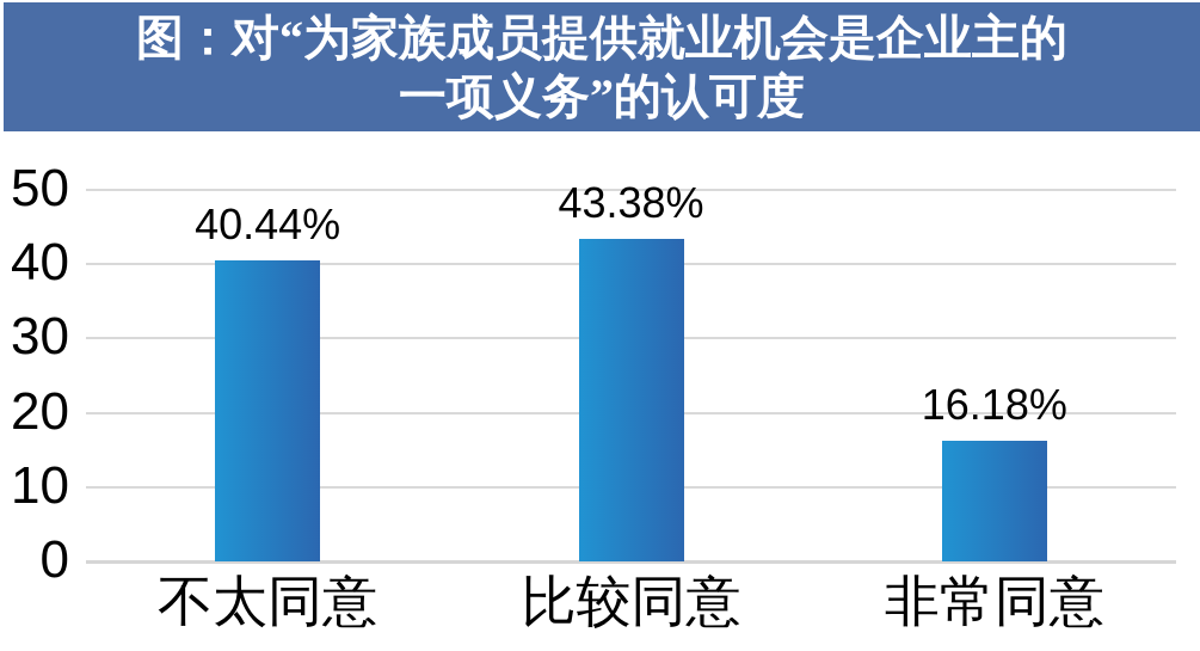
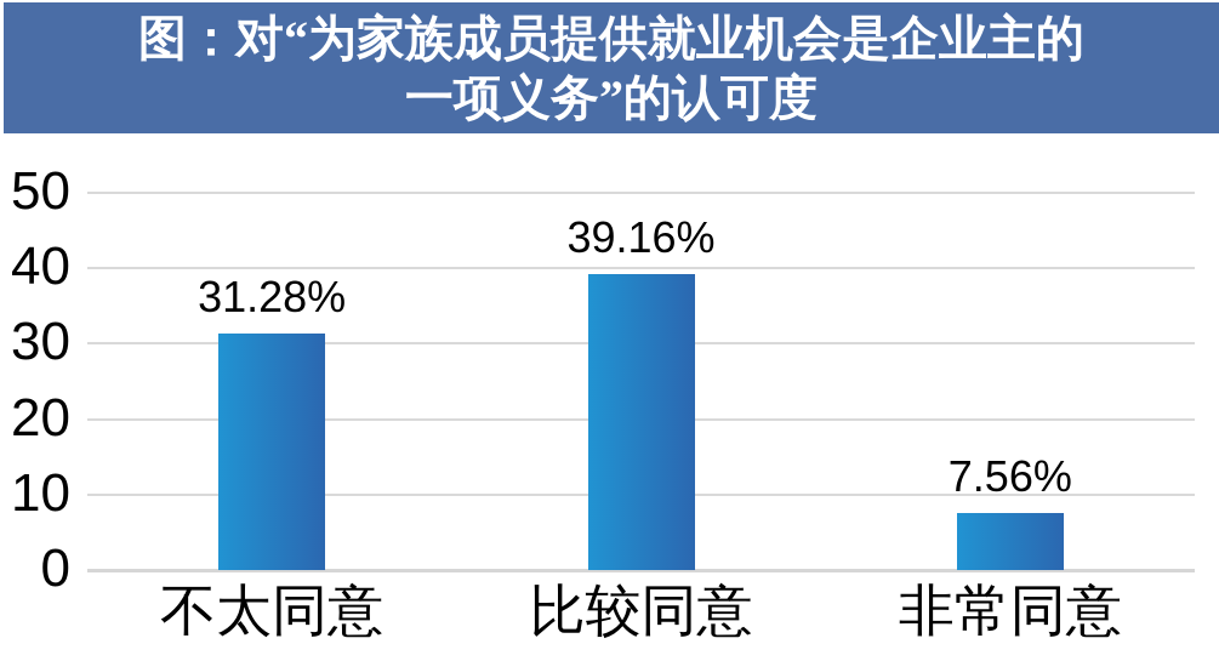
不太同意: 40.44% -> 31.28%
比较同意: 43.38% -> 39.16%
非常同意: 16.18% -> 7.56%
